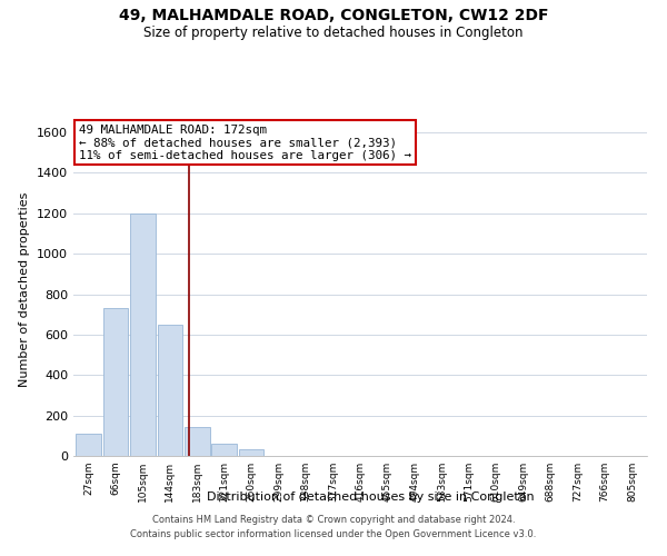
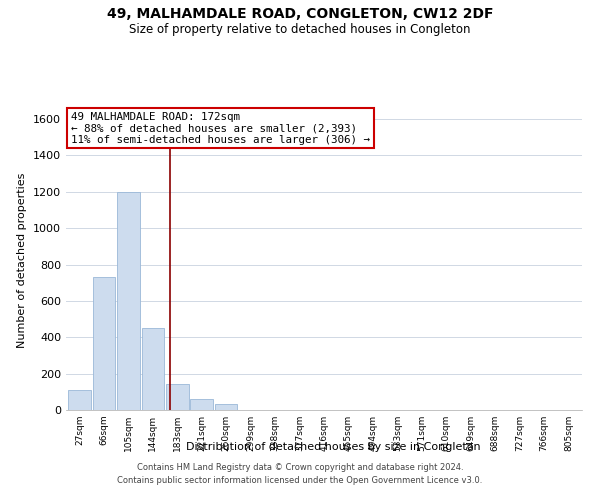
144sqm: 650 -> 450
